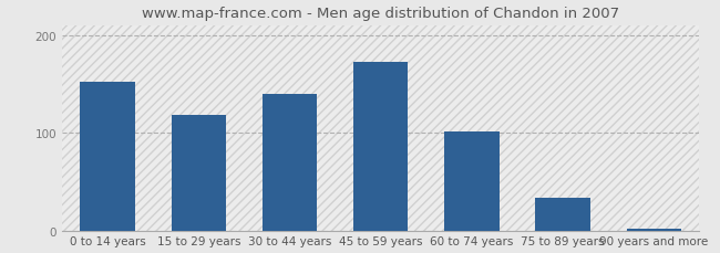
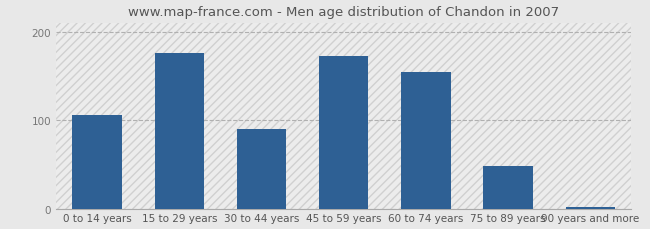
0 to 14 years: 152 -> 106
15 to 29 years: 118 -> 176
30 to 44 years: 140 -> 90
60 to 74 years: 101 -> 154
75 to 89 years: 33 -> 48
